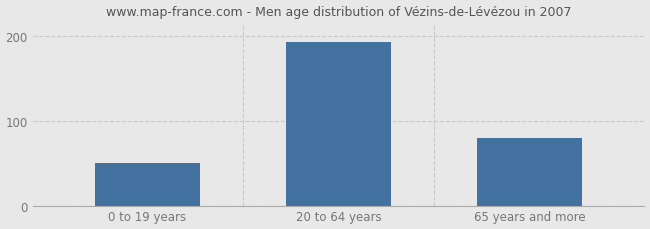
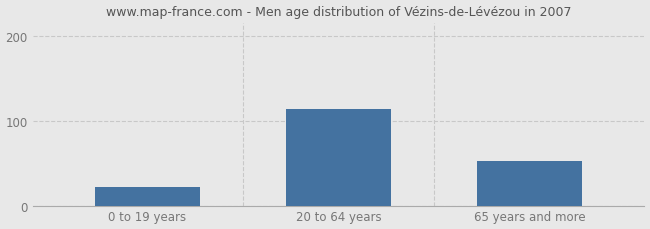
0 to 19 years: 50 -> 22
20 to 64 years: 193 -> 114
65 years and more: 80 -> 52
